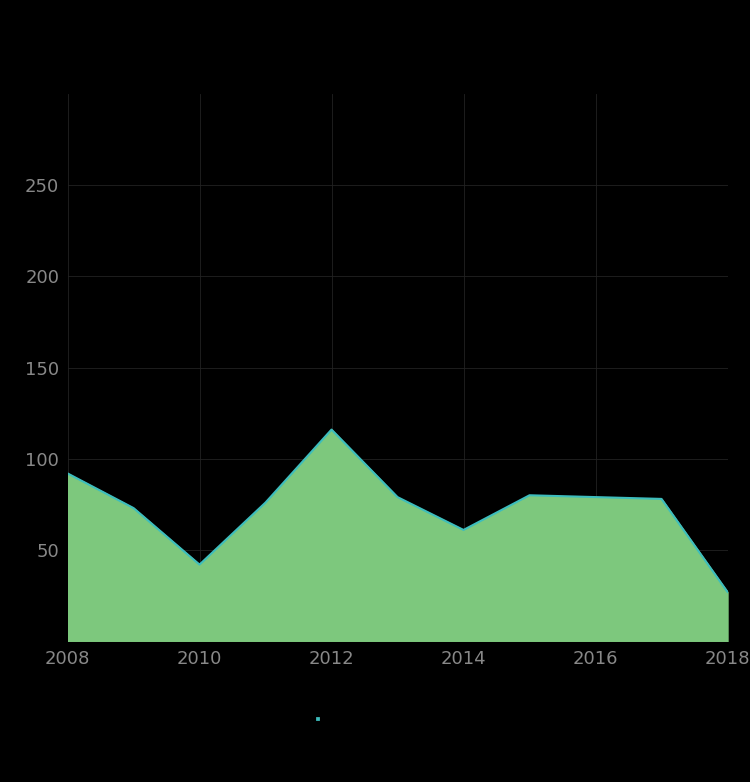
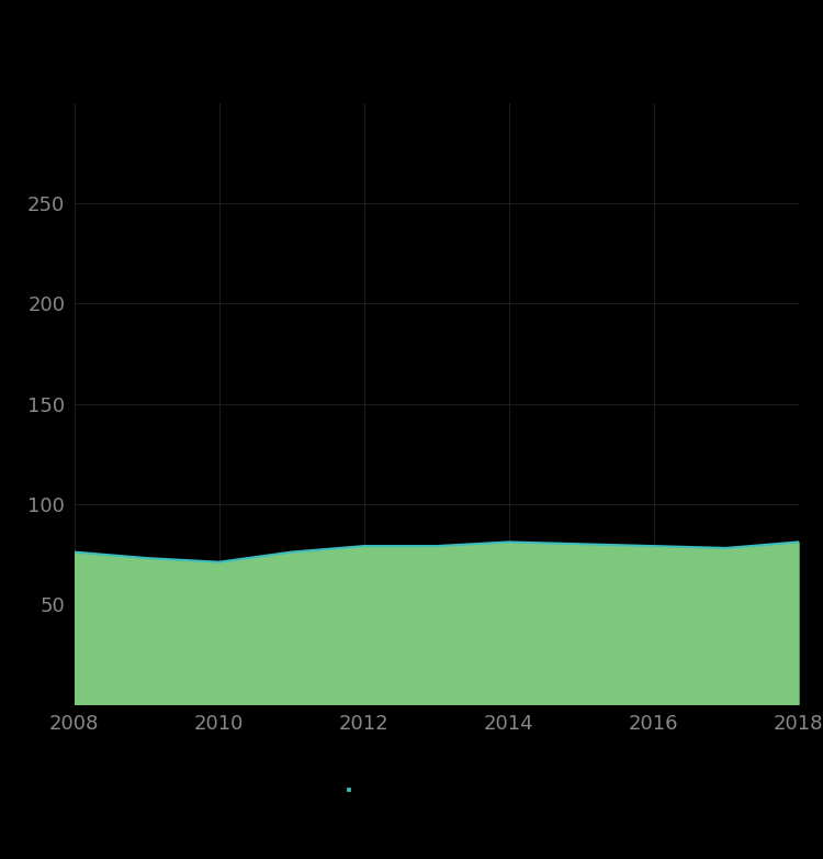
2008: 92 -> 76
2010: 42 -> 71
2012: 116 -> 79
2014: 61 -> 81
2018: 27 -> 81
